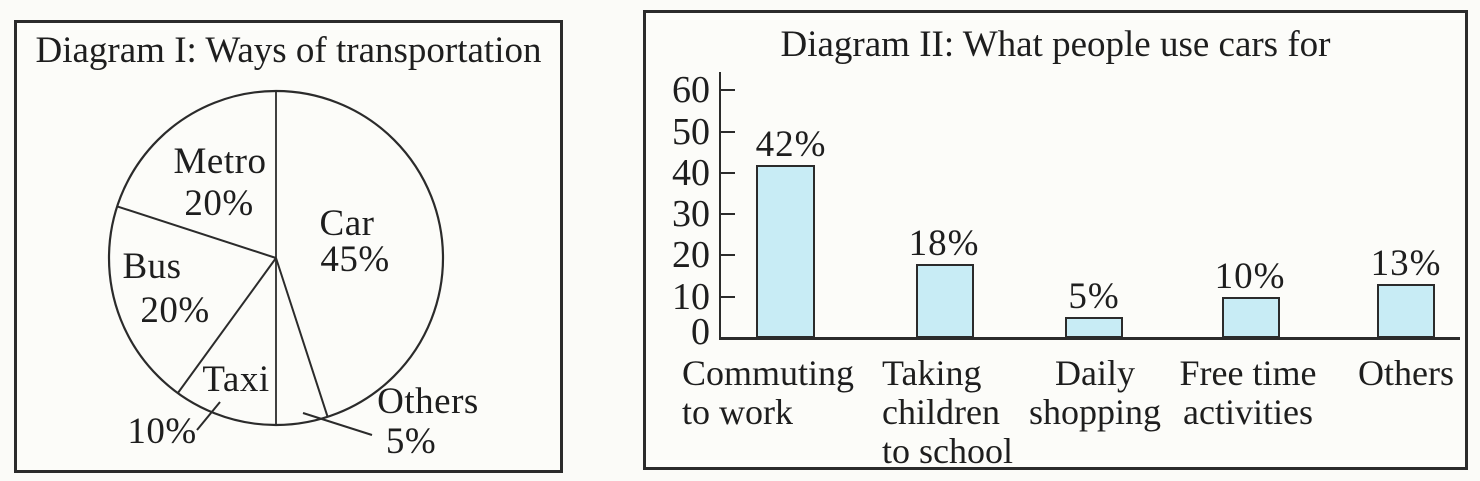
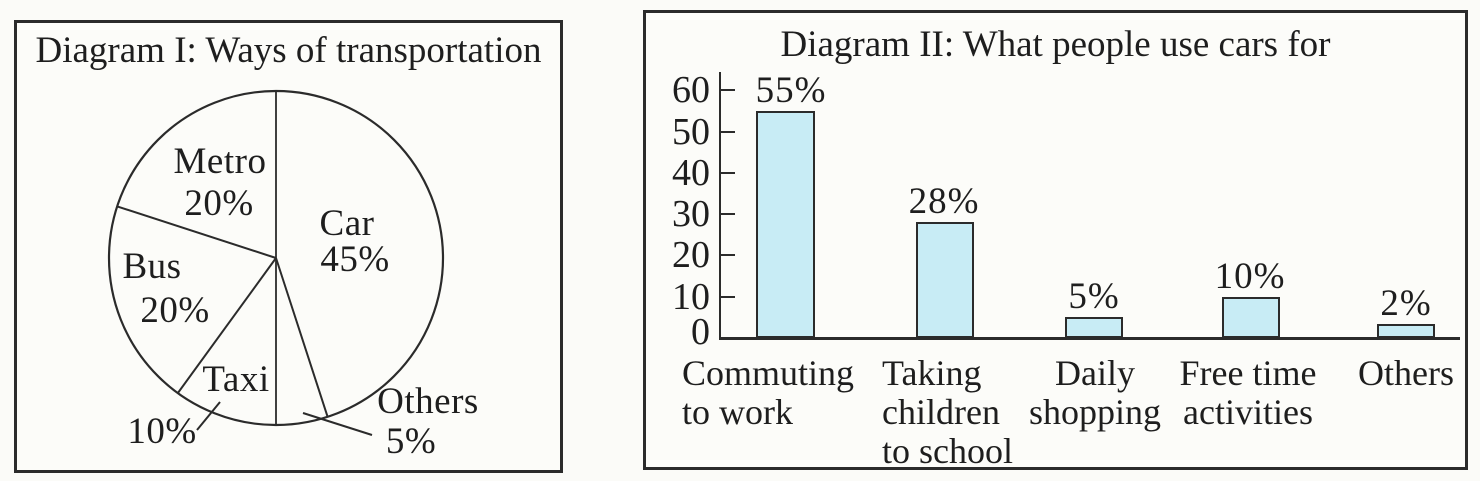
Diagram II: What people use cars for/Commuting to work: 42% -> 55%
Diagram II: What people use cars for/Taking children to school: 18% -> 28%
Diagram II: What people use cars for/Others: 13% -> 2%
